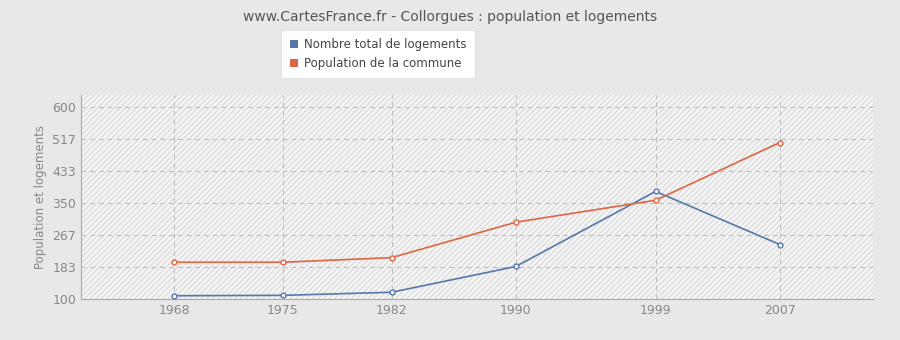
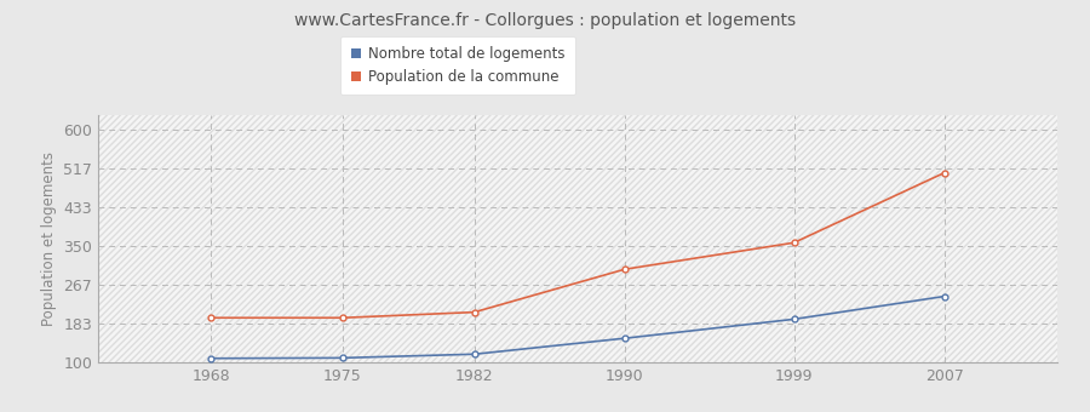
Nombre total de logements/1990: 185 -> 152
Nombre total de logements/1999: 380 -> 193
